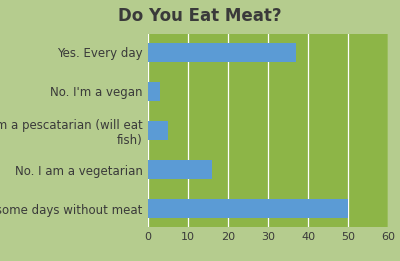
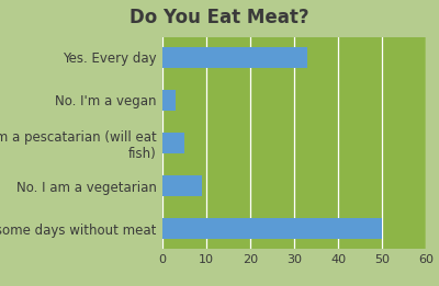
Yes. Every day: 37 -> 33
No. I am a vegetarian: 16 -> 9
